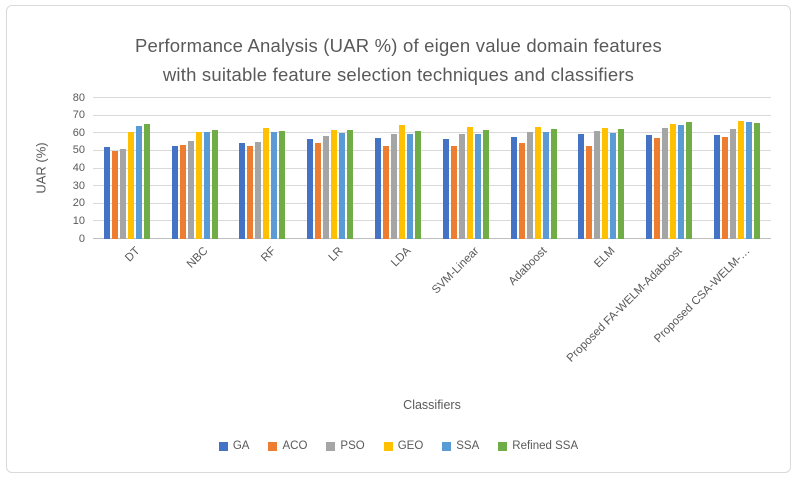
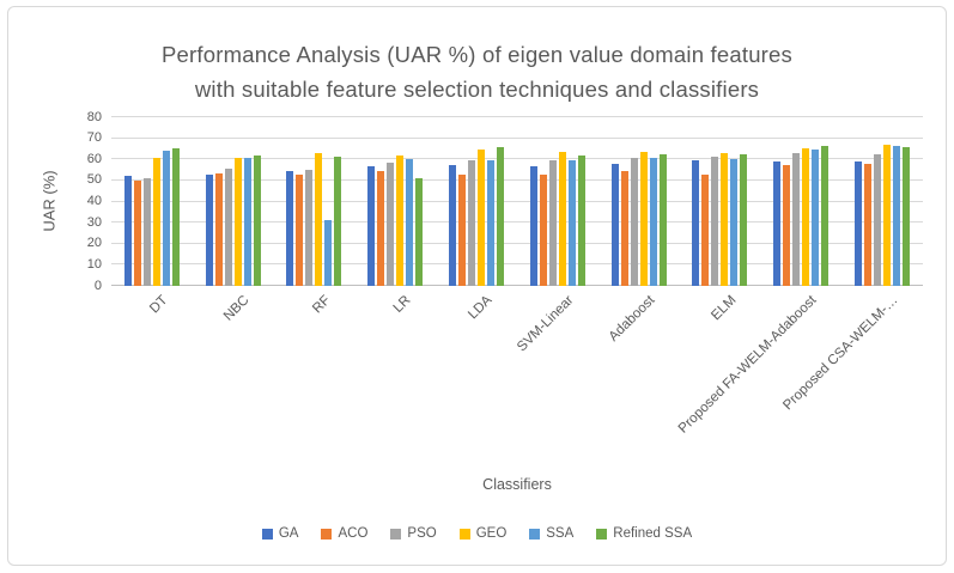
SSA/RF: 60 -> 31
Refined SSA/LR: 62 -> 51
Refined SSA/LDA: 62 -> 66
